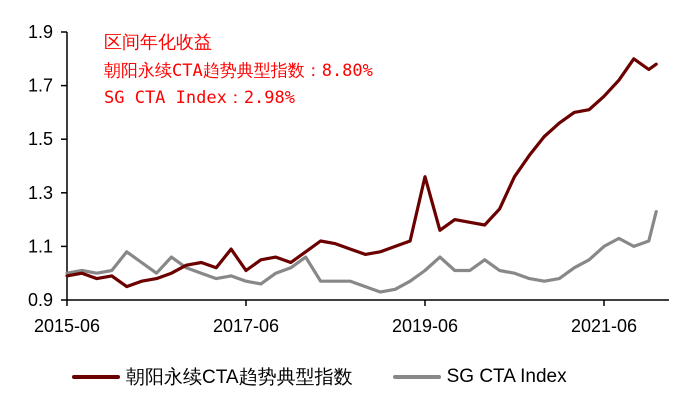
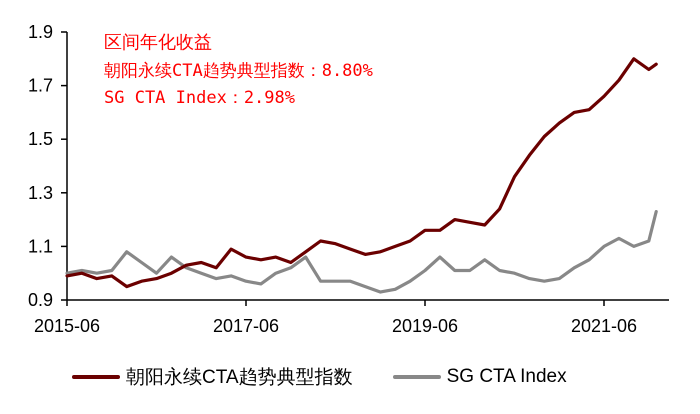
朝阳永续CTA趋势典型指数/2017-06: 1.01 -> 1.06
朝阳永续CTA趋势典型指数/2019-06: 1.36 -> 1.16
